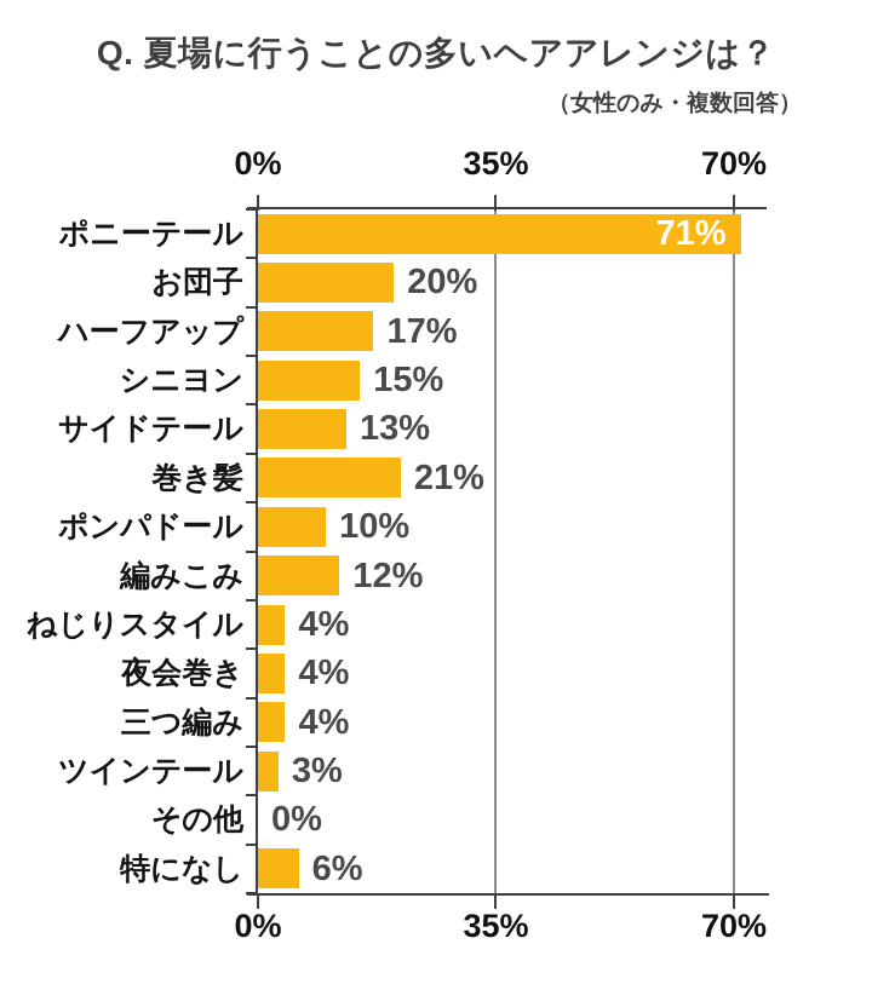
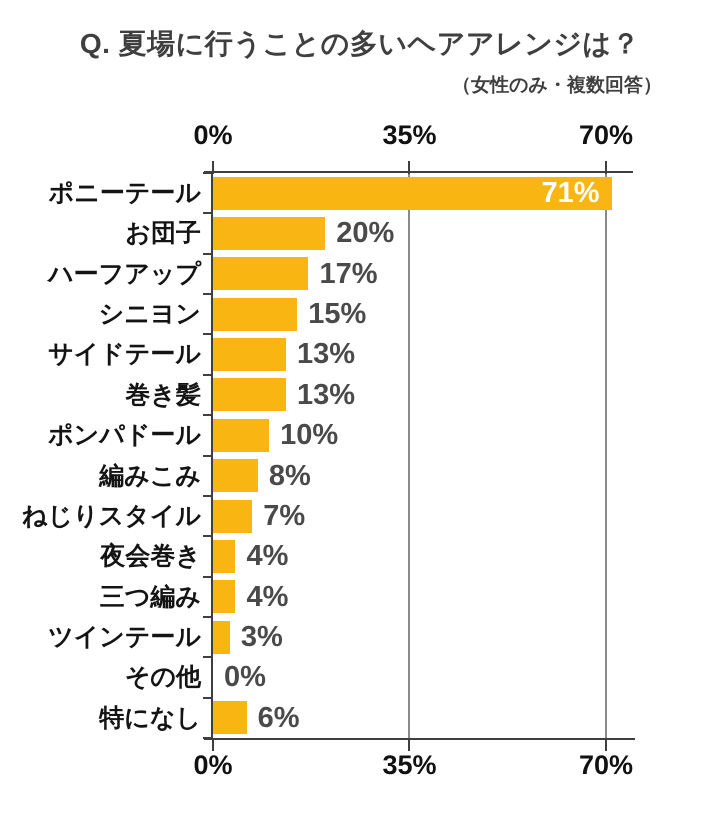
巻き髪: 21% -> 13%
編みこみ: 12% -> 8%
ねじりスタイル: 4% -> 7%
